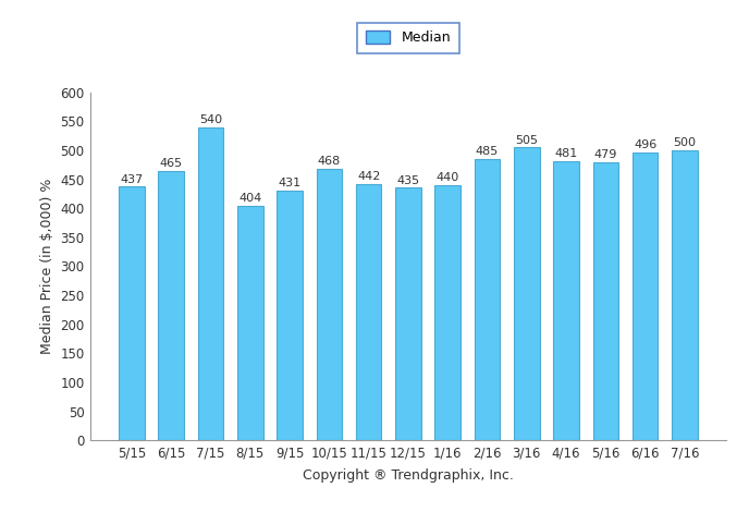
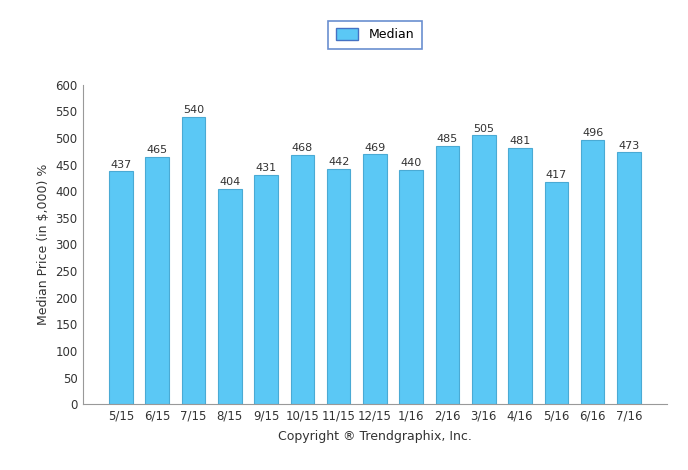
12/15: 435 -> 469
5/16: 479 -> 417
7/16: 500 -> 473
